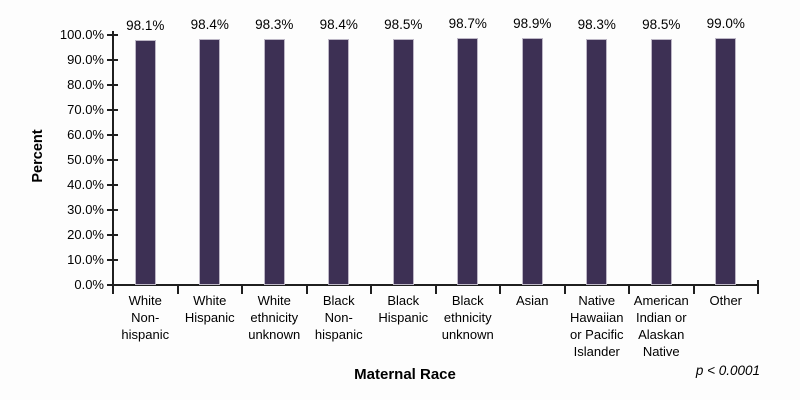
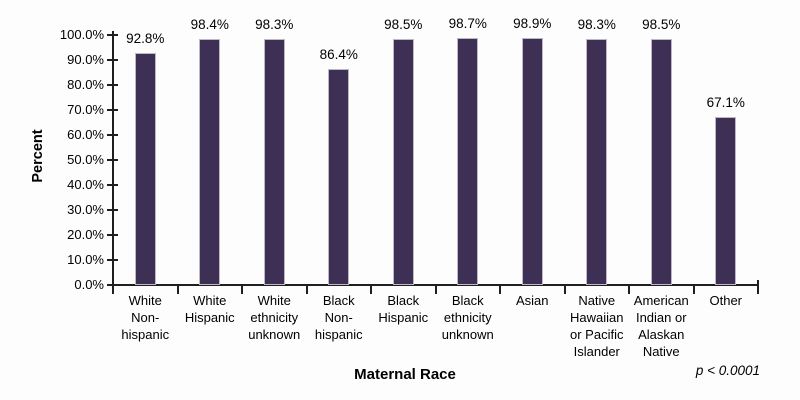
White Non-hispanic: 98.1% -> 92.8%
Black Non-hispanic: 98.4% -> 86.4%
Other: 99.0% -> 67.1%
